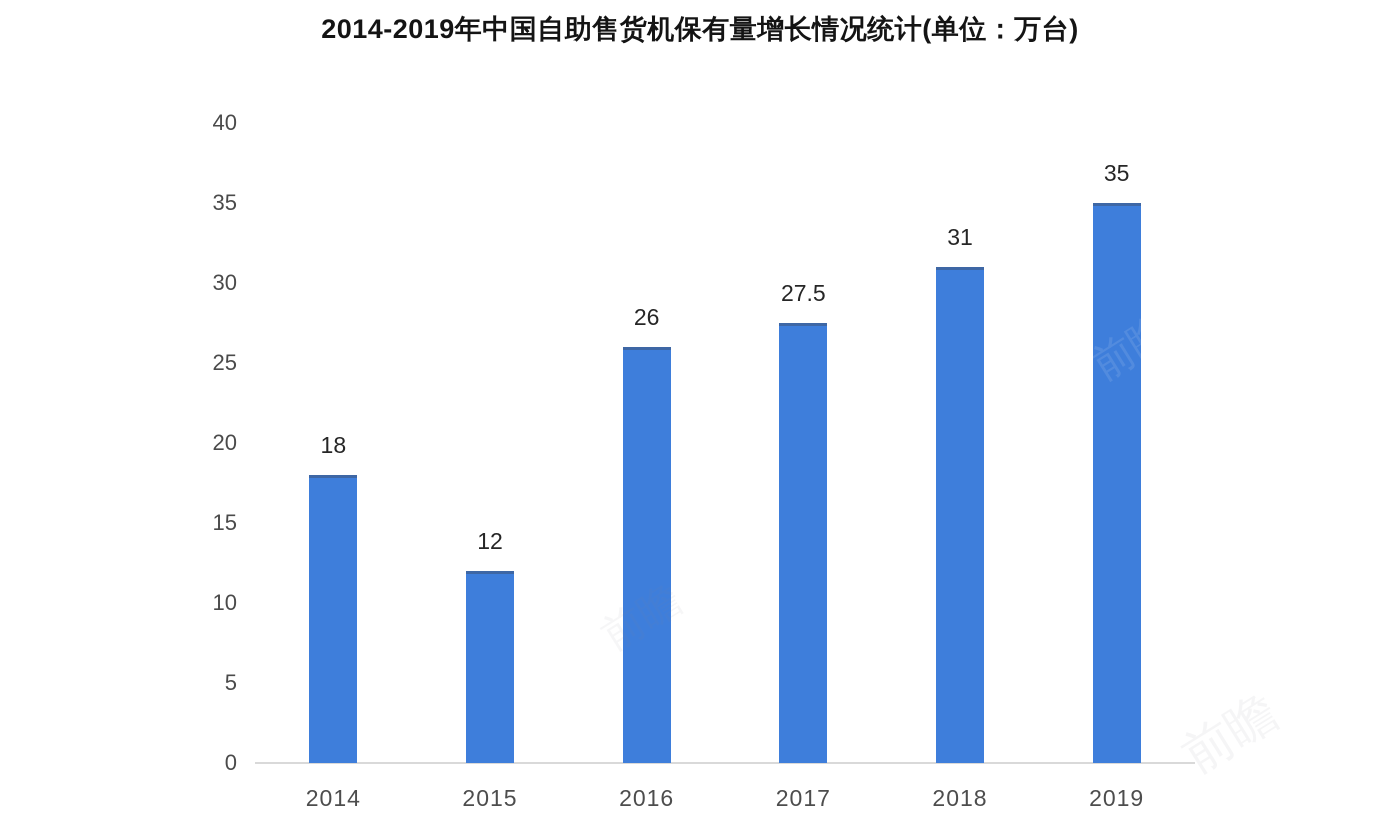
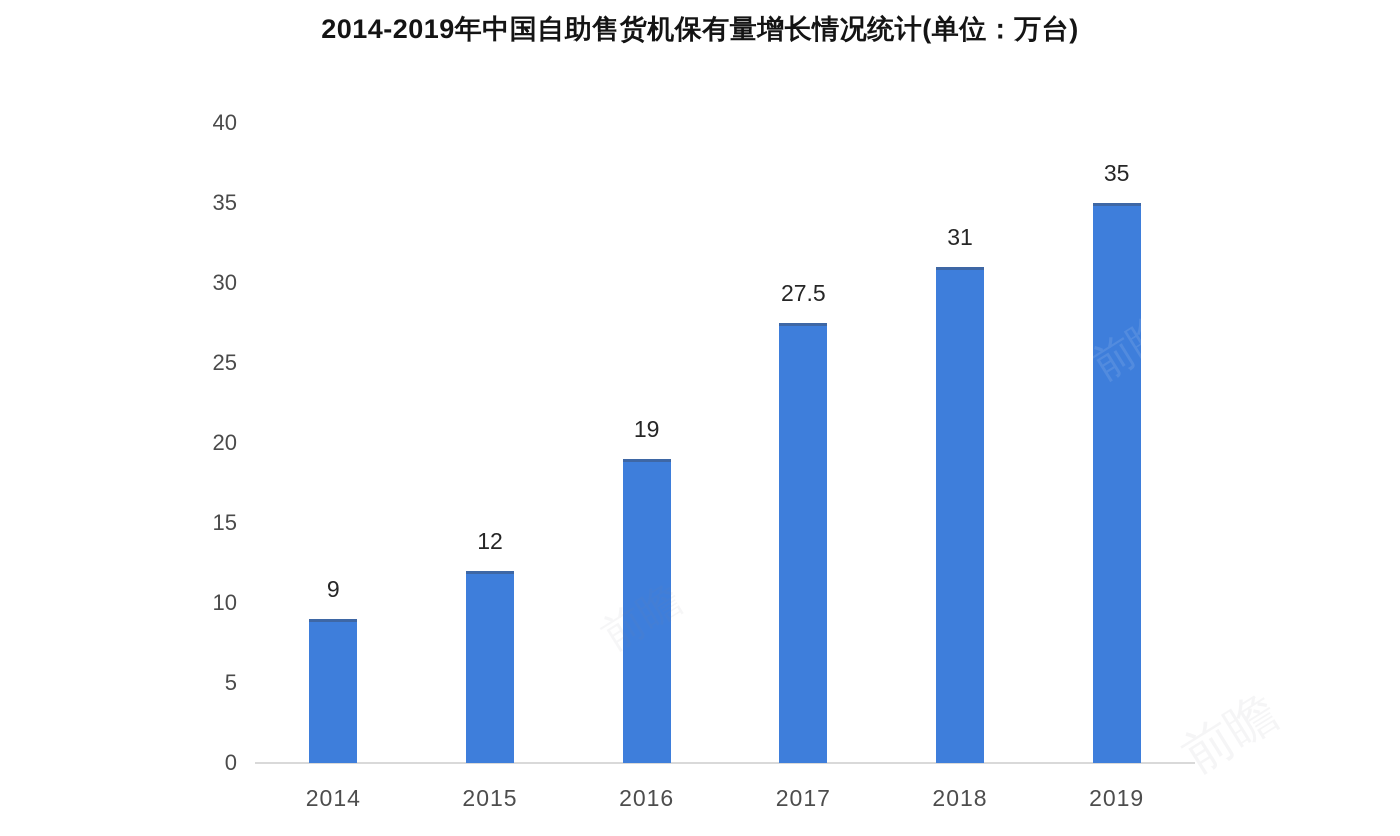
2014: 18 -> 9
2016: 26 -> 19
